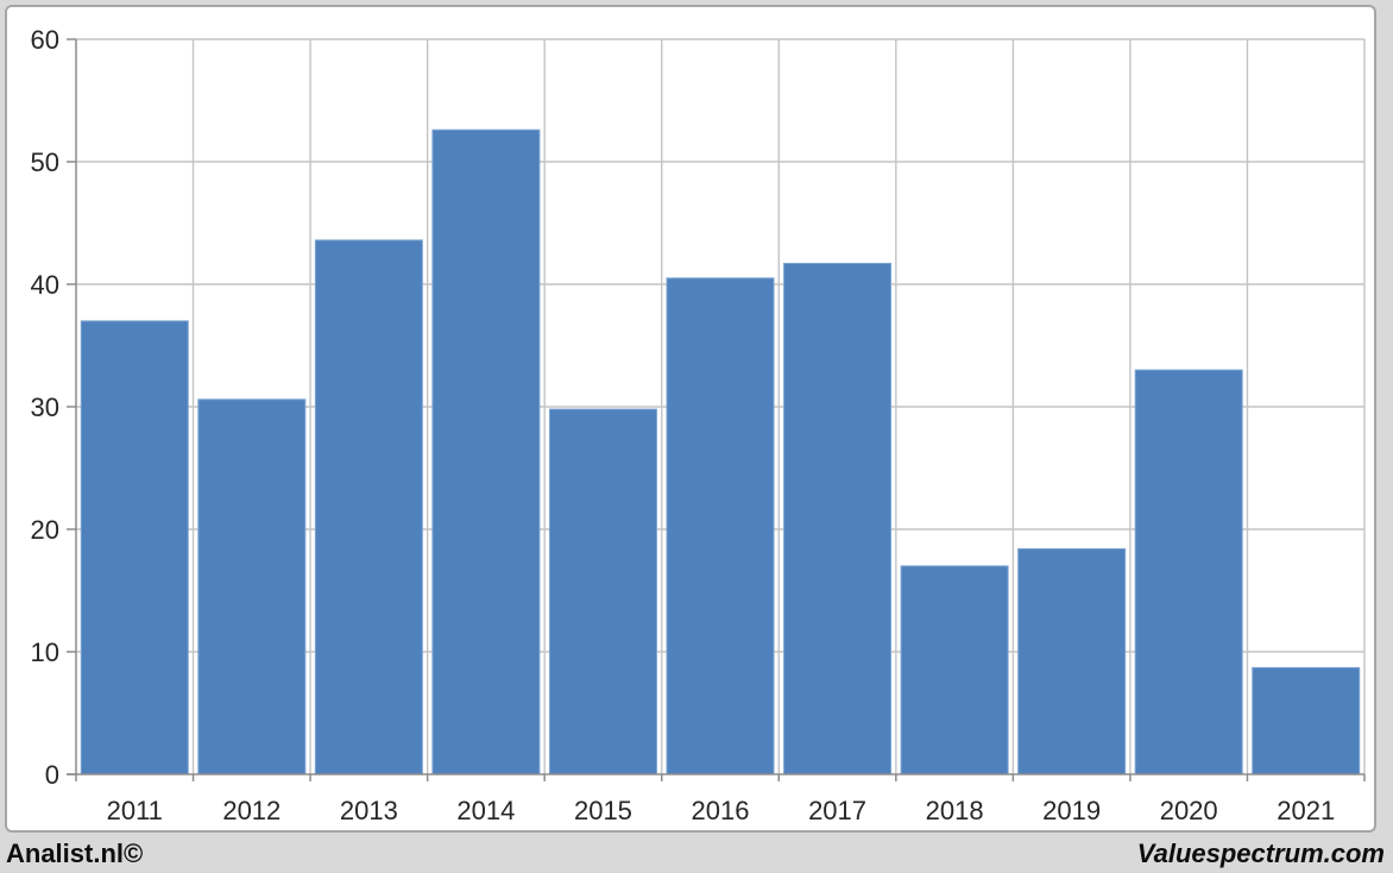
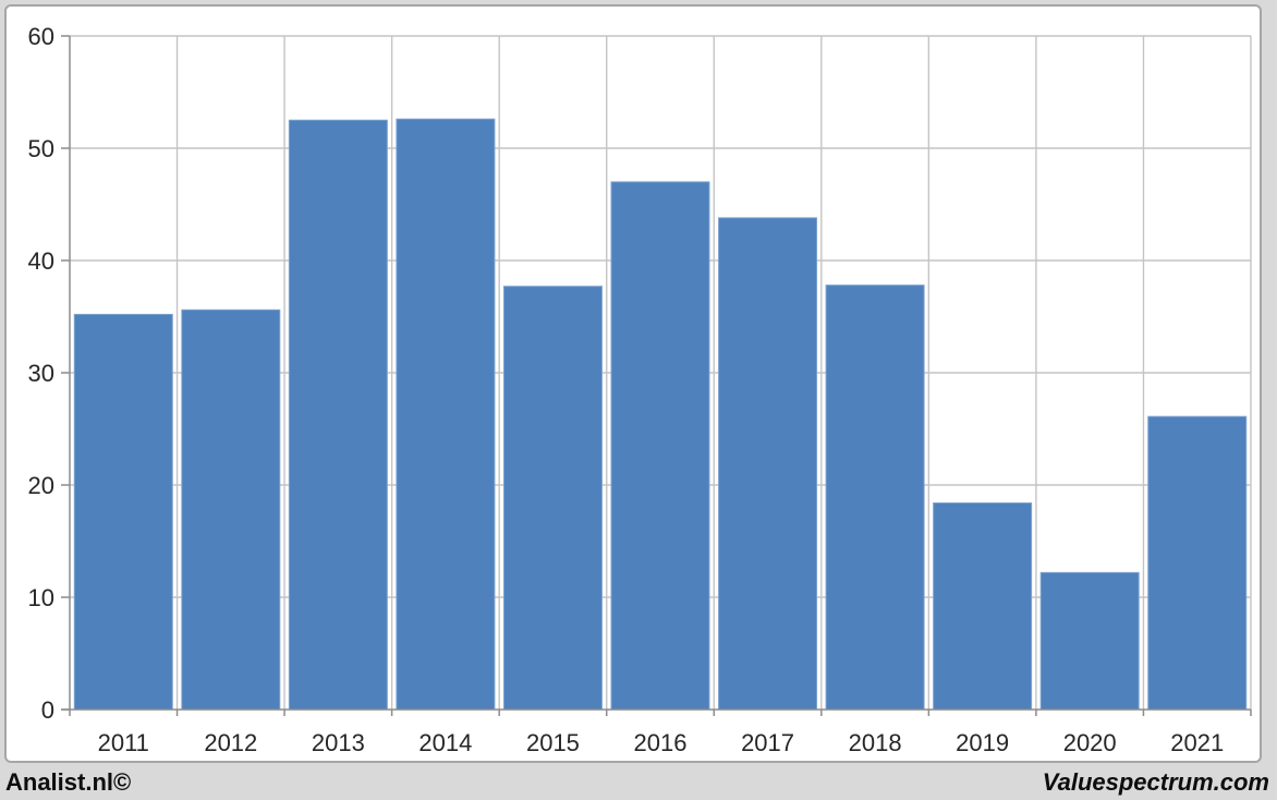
2011: 37.0 -> 35.2
2012: 30.6 -> 35.6
2013: 43.6 -> 52.5
2015: 29.8 -> 37.7
2016: 40.5 -> 47.0
2017: 41.7 -> 43.8
2018: 17.0 -> 37.8
2020: 33.0 -> 12.2
2021: 8.7 -> 26.1
